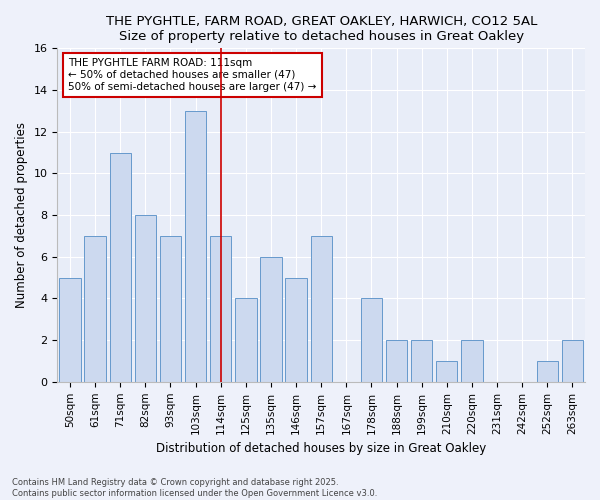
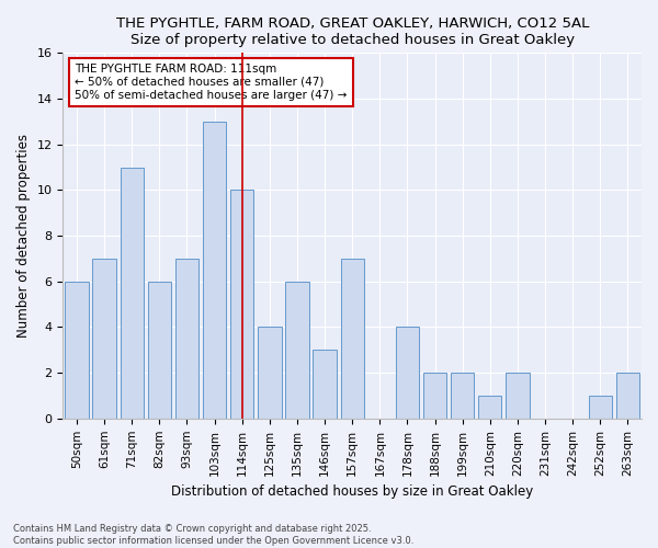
50sqm: 5 -> 6
82sqm: 8 -> 6
114sqm: 7 -> 10
146sqm: 5 -> 3
